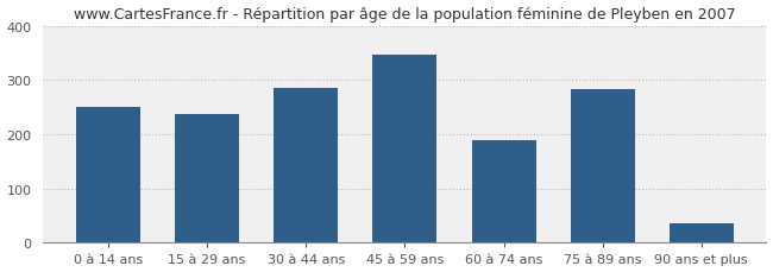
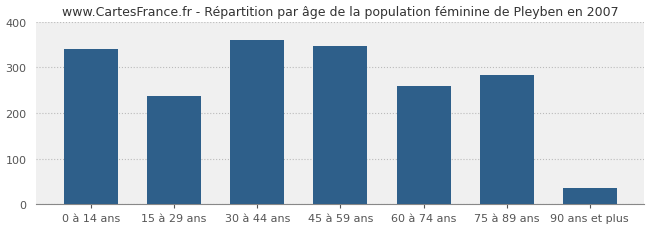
0 à 14 ans: 250 -> 340
30 à 44 ans: 285 -> 360
60 à 74 ans: 190 -> 259
